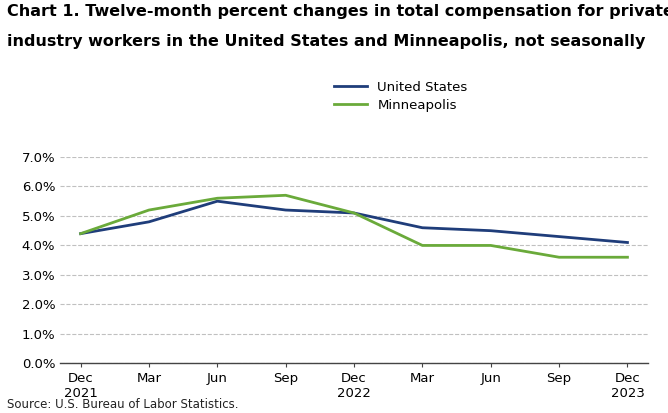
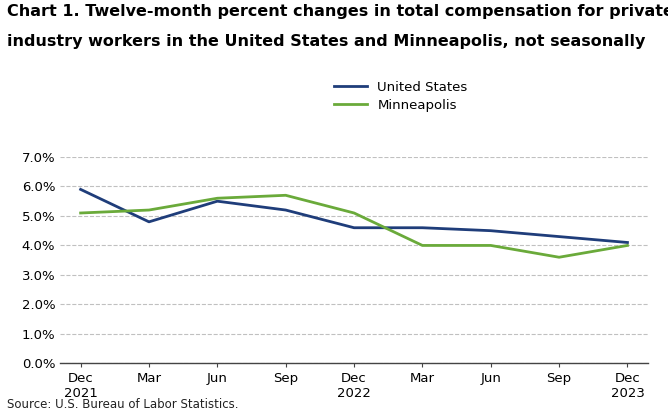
United States/Dec 2021: 4.4% -> 5.9%
Minneapolis/Dec 2021: 4.4% -> 5.1%
United States/Dec 2022: 5.1% -> 4.6%
Minneapolis/Dec 2023: 3.6% -> 4.0%
